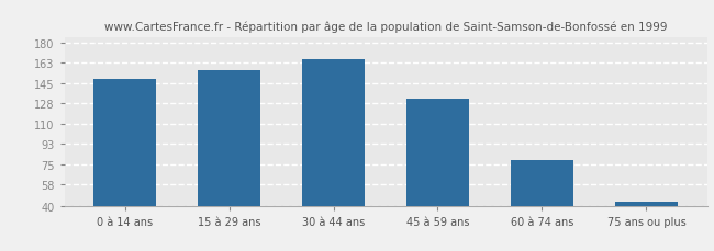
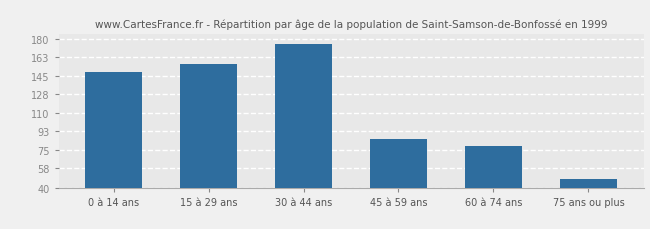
30 à 44 ans: 166 -> 175
45 à 59 ans: 132 -> 86
75 ans ou plus: 43 -> 48
